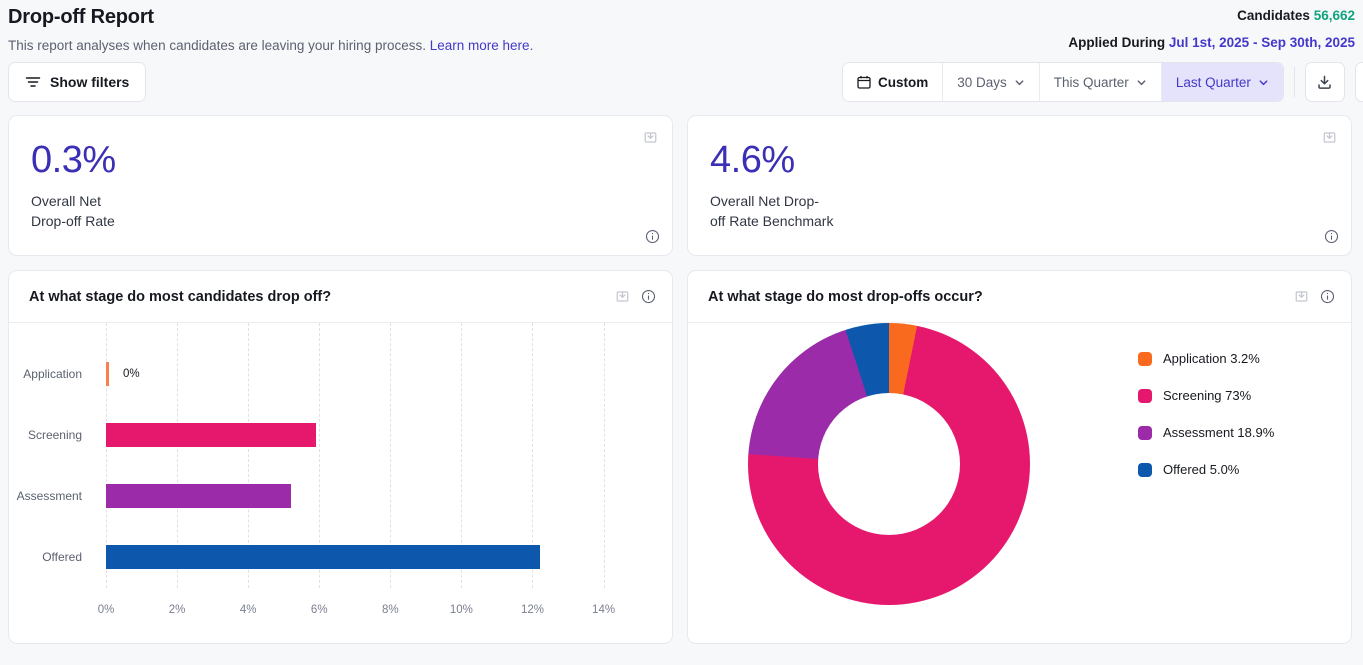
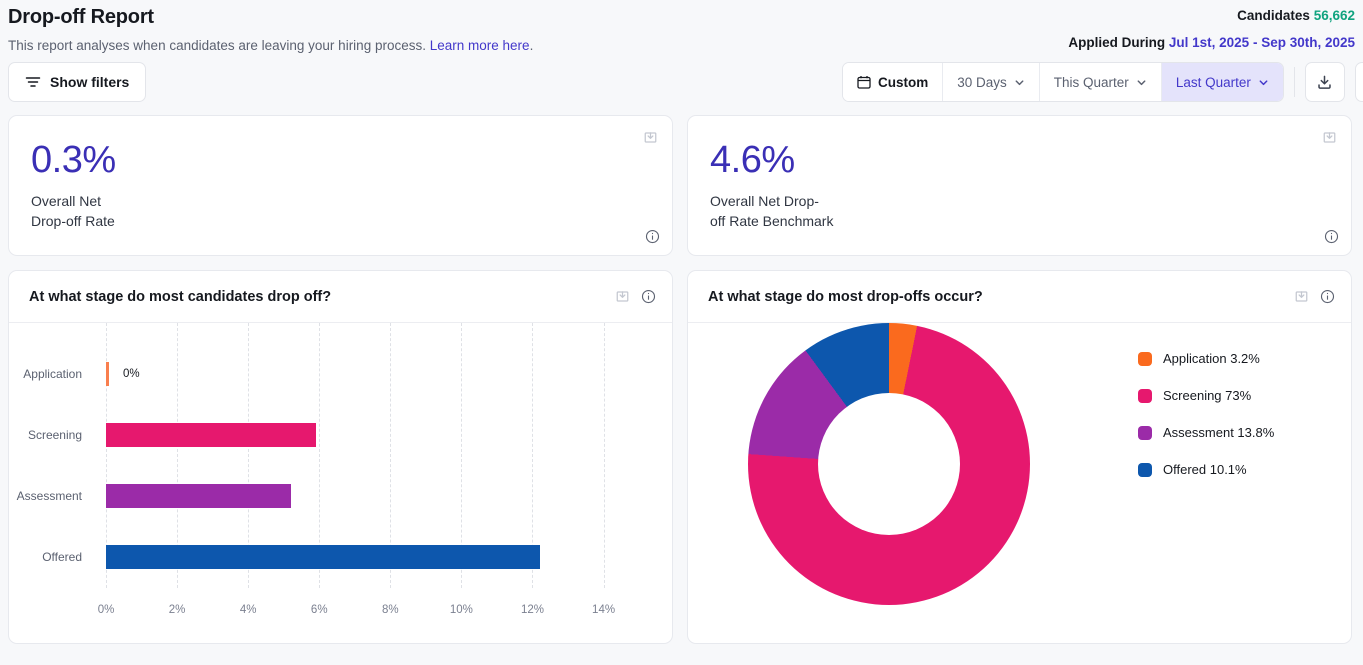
At what stage do most drop-offs occur?/Assessment: 18.9% -> 13.8%
At what stage do most drop-offs occur?/Offered: 5.0% -> 10.1%
